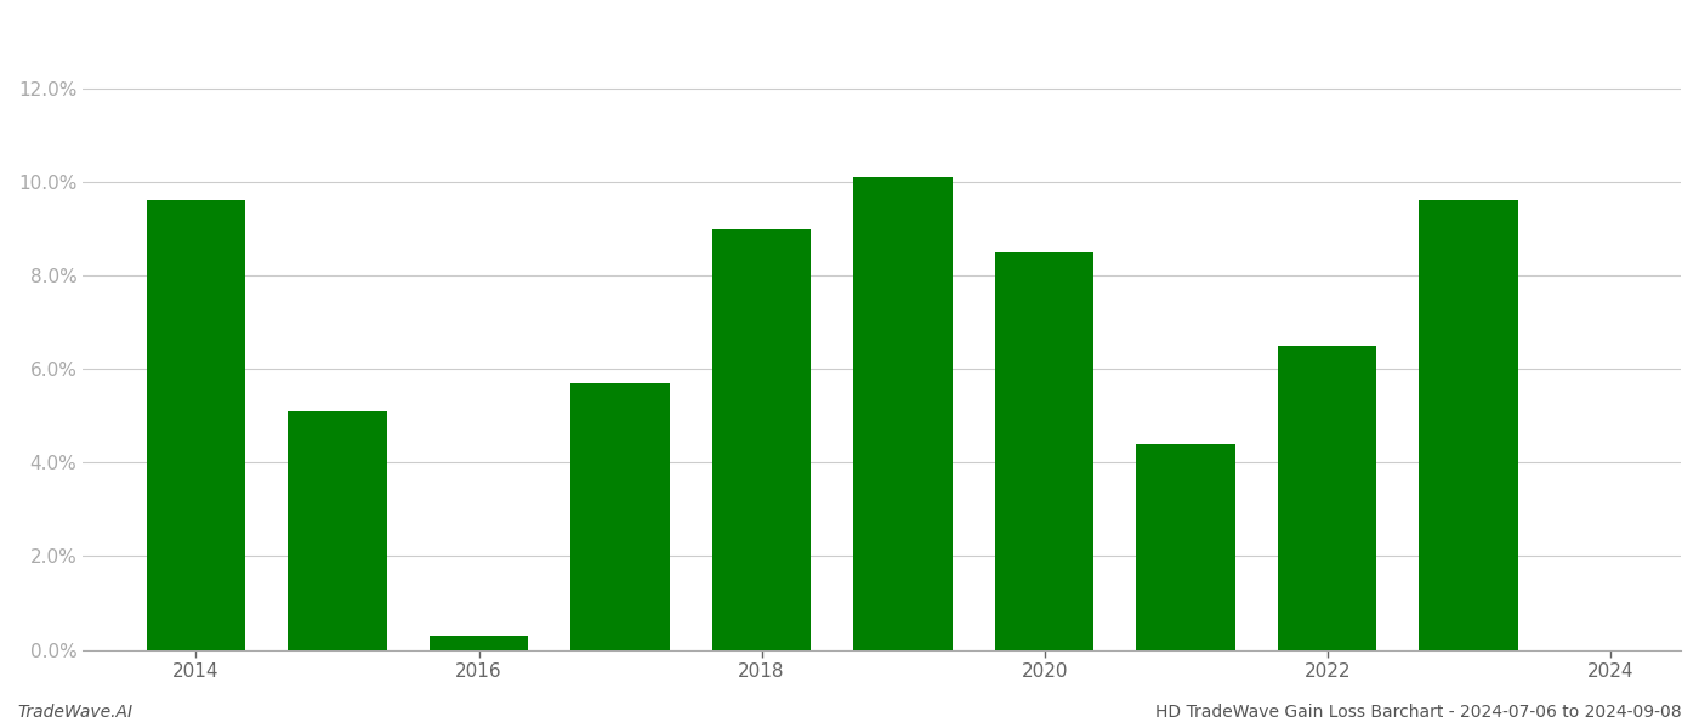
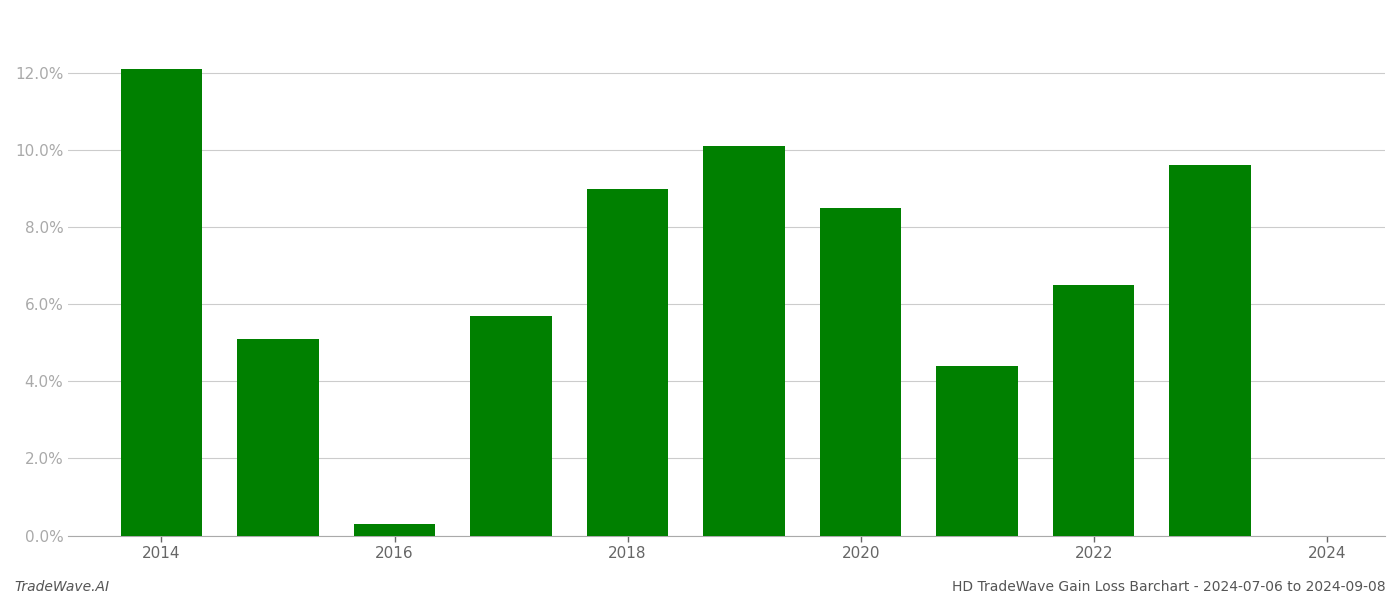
2014: 9.6% -> 12.1%
